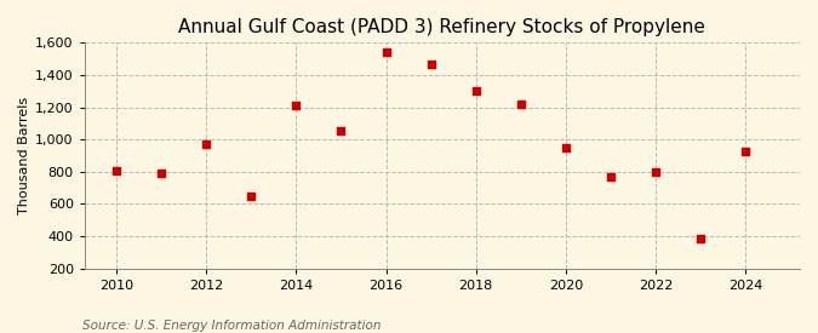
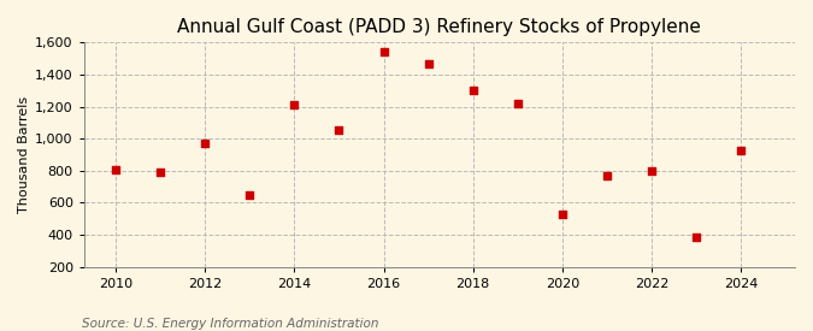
2020: 950 -> 530
